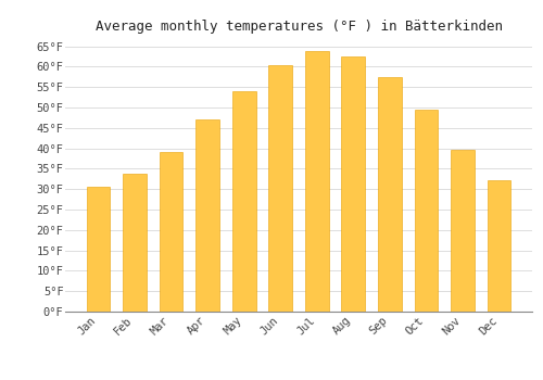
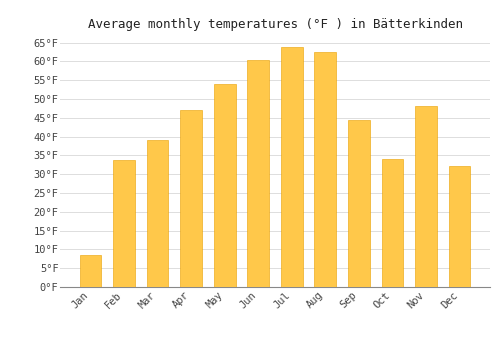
Jan: 30.5°F -> 8.5°F
Sep: 57.5°F -> 44.5°F
Oct: 49.5°F -> 34.0°F
Nov: 39.5°F -> 48.0°F
